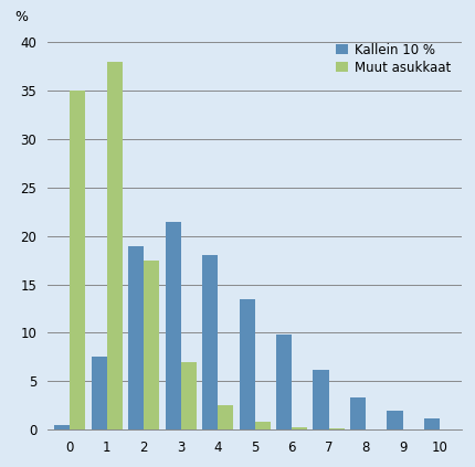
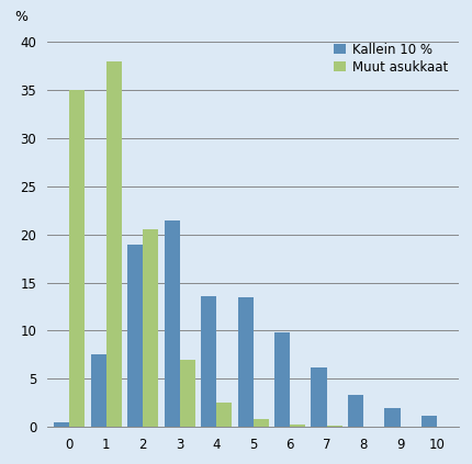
Muut asukkaat/2: 17.5 -> 20.6
Kallein 10 %/4: 18.0 -> 13.6
